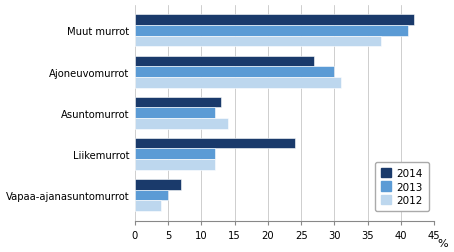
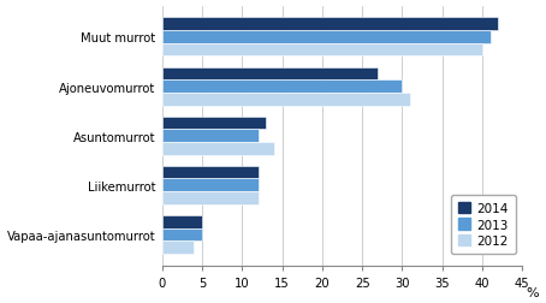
2012/Muut murrot: 37 -> 40
2014/Liikemurrot: 24 -> 12
2014/Vapaa-ajanasuntomurrot: 7 -> 5
